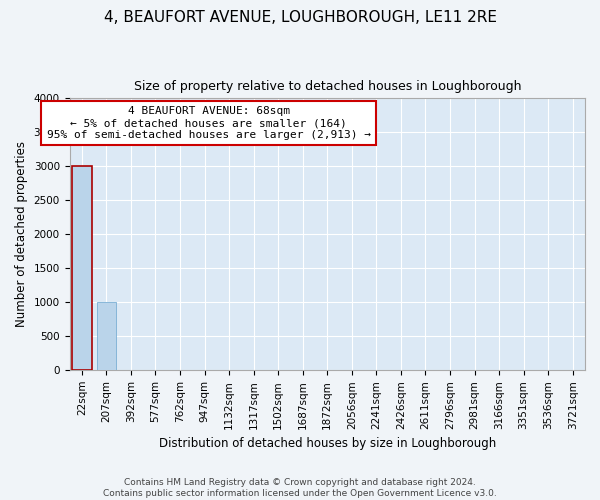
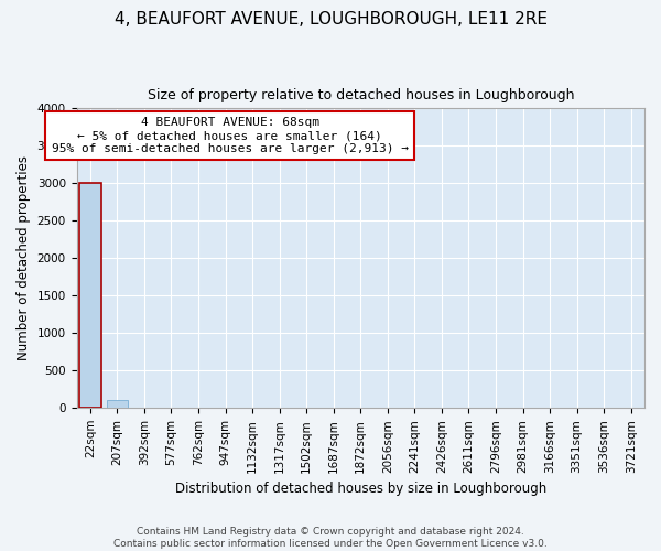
207sqm: 1000 -> 100
